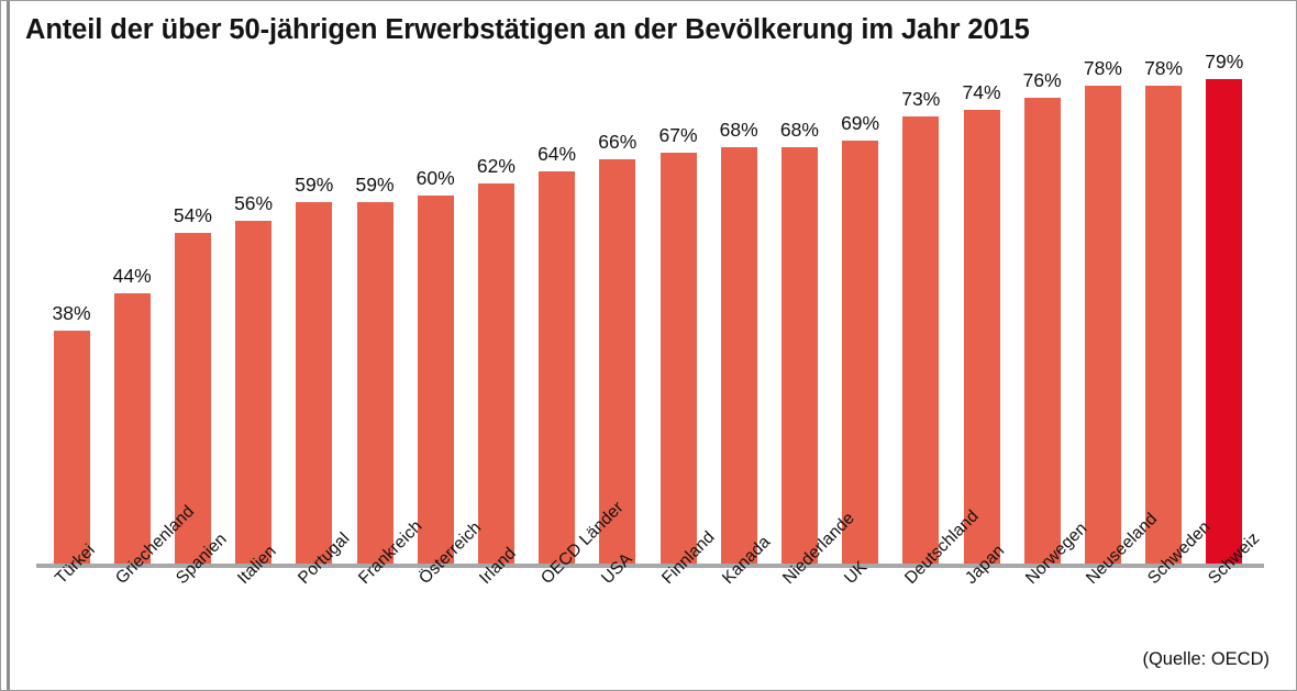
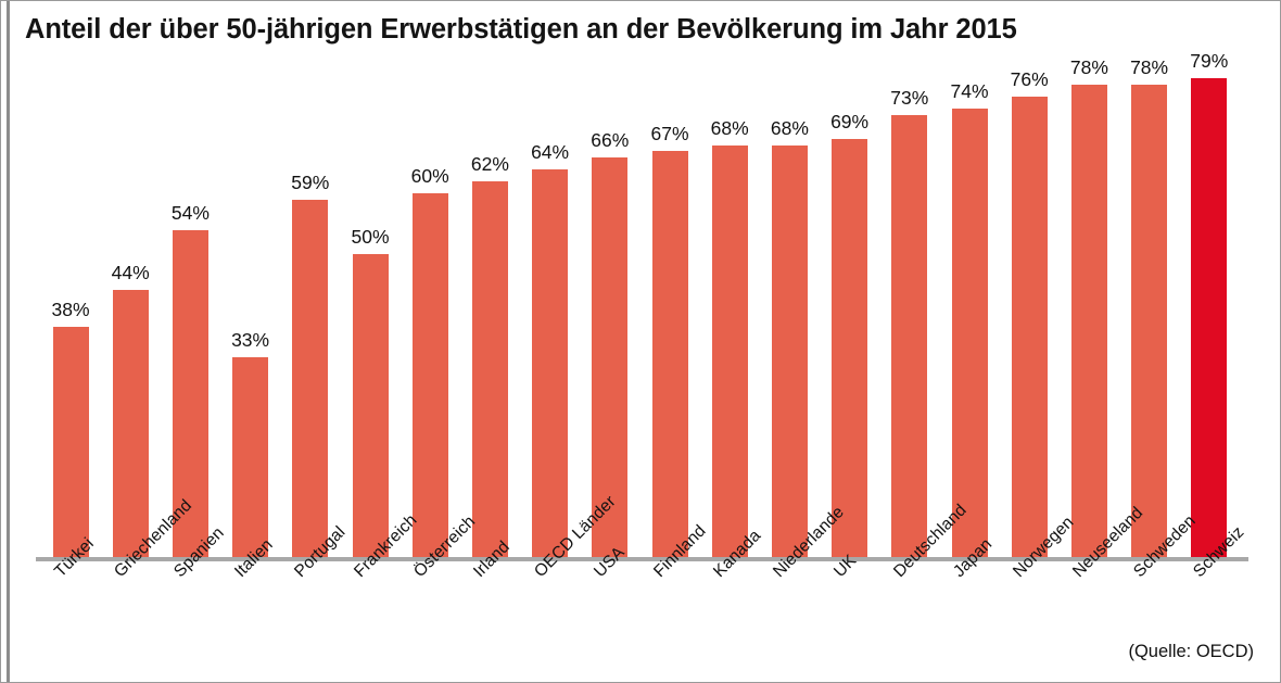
Italien: 56% -> 33%
Frankreich: 59% -> 50%
